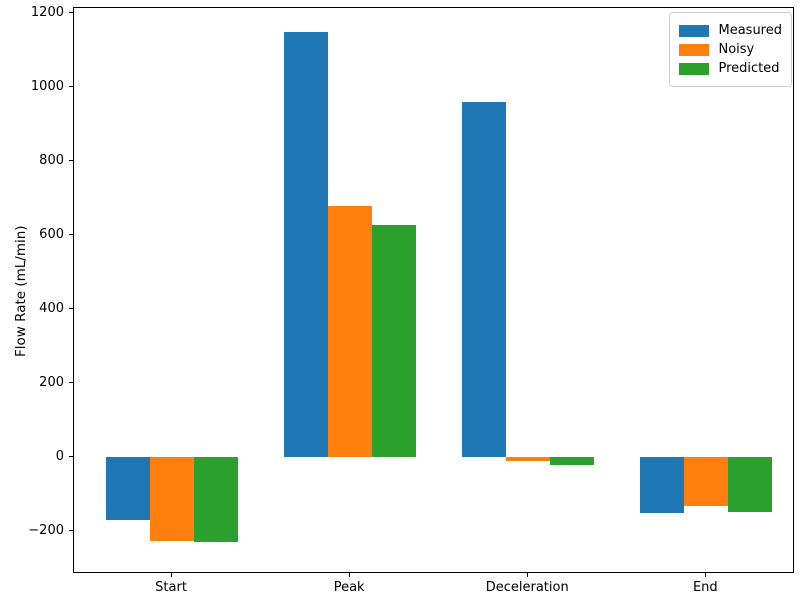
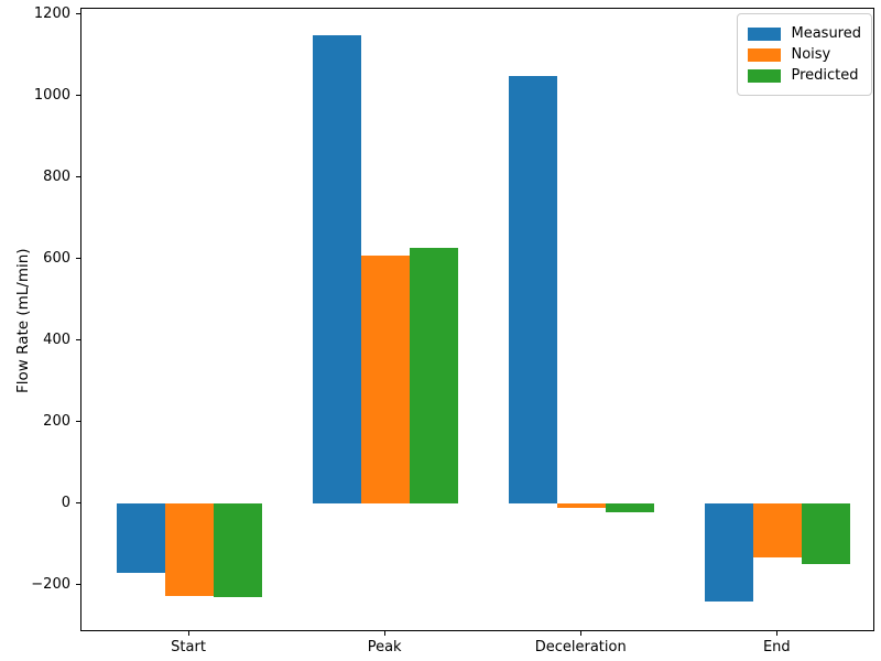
Noisy/Peak: 680 -> 610
Measured/Deceleration: 960 -> 1050
Measured/End: -150 -> -240
